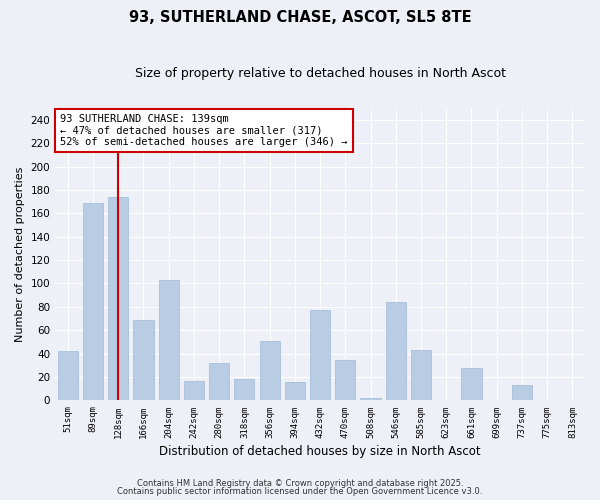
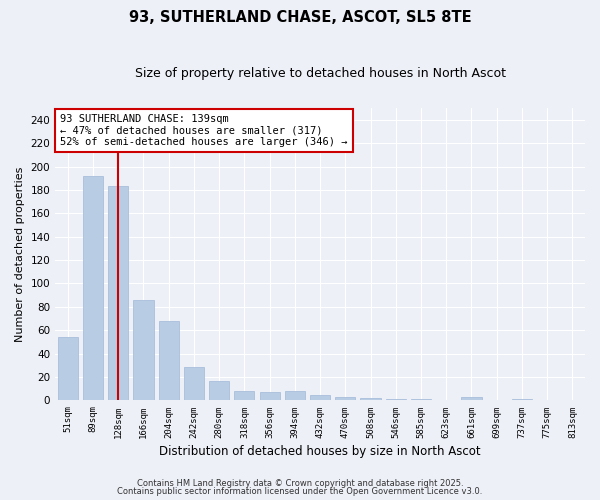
51sqm: 42 -> 54
89sqm: 169 -> 192
128sqm: 174 -> 183
166sqm: 69 -> 86
204sqm: 103 -> 68
242sqm: 17 -> 29
280sqm: 32 -> 17
318sqm: 18 -> 8
356sqm: 51 -> 7
394sqm: 16 -> 8
432sqm: 77 -> 5
470sqm: 35 -> 3
546sqm: 84 -> 1
585sqm: 43 -> 1
661sqm: 28 -> 3
737sqm: 13 -> 1
